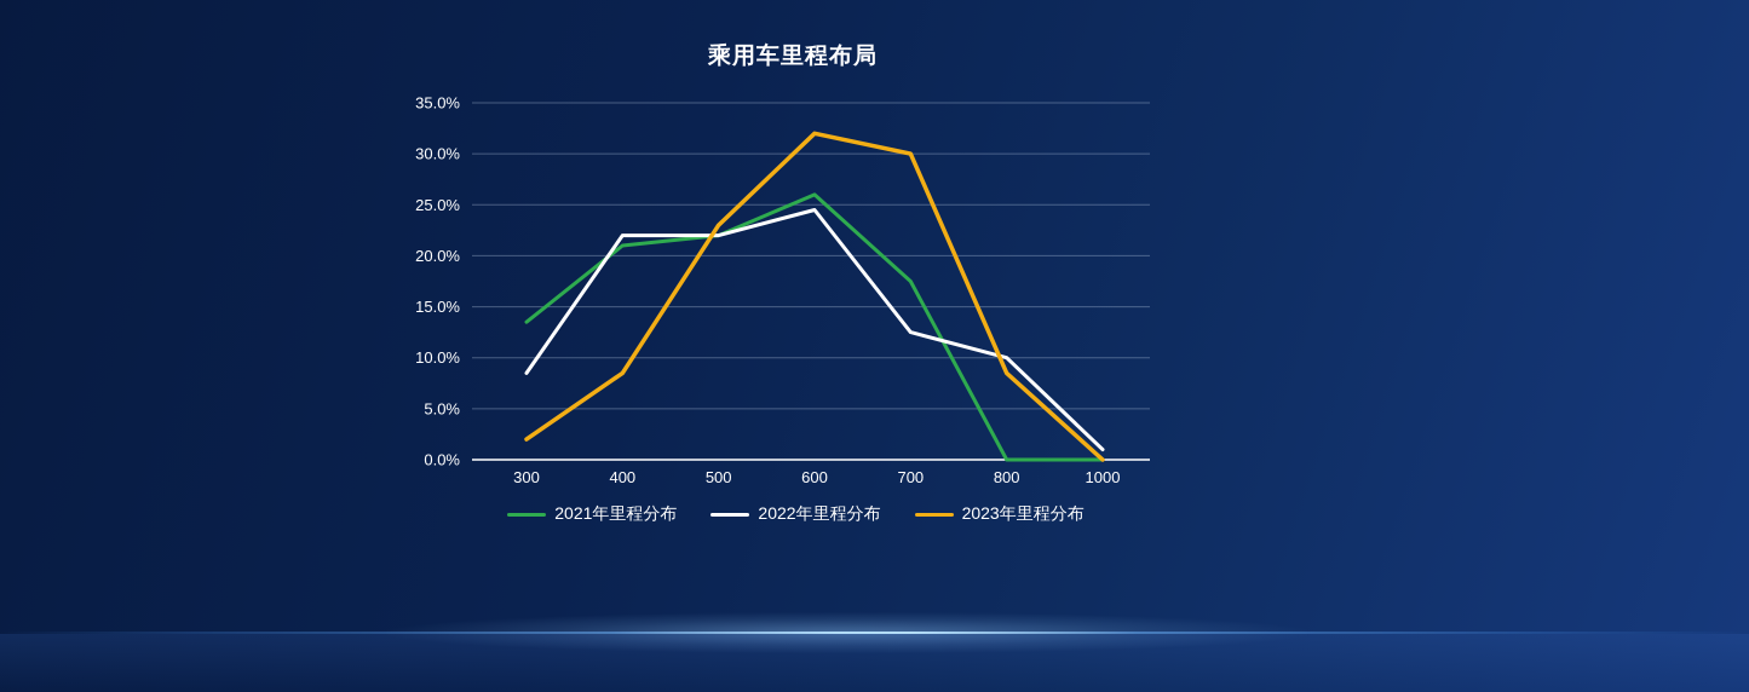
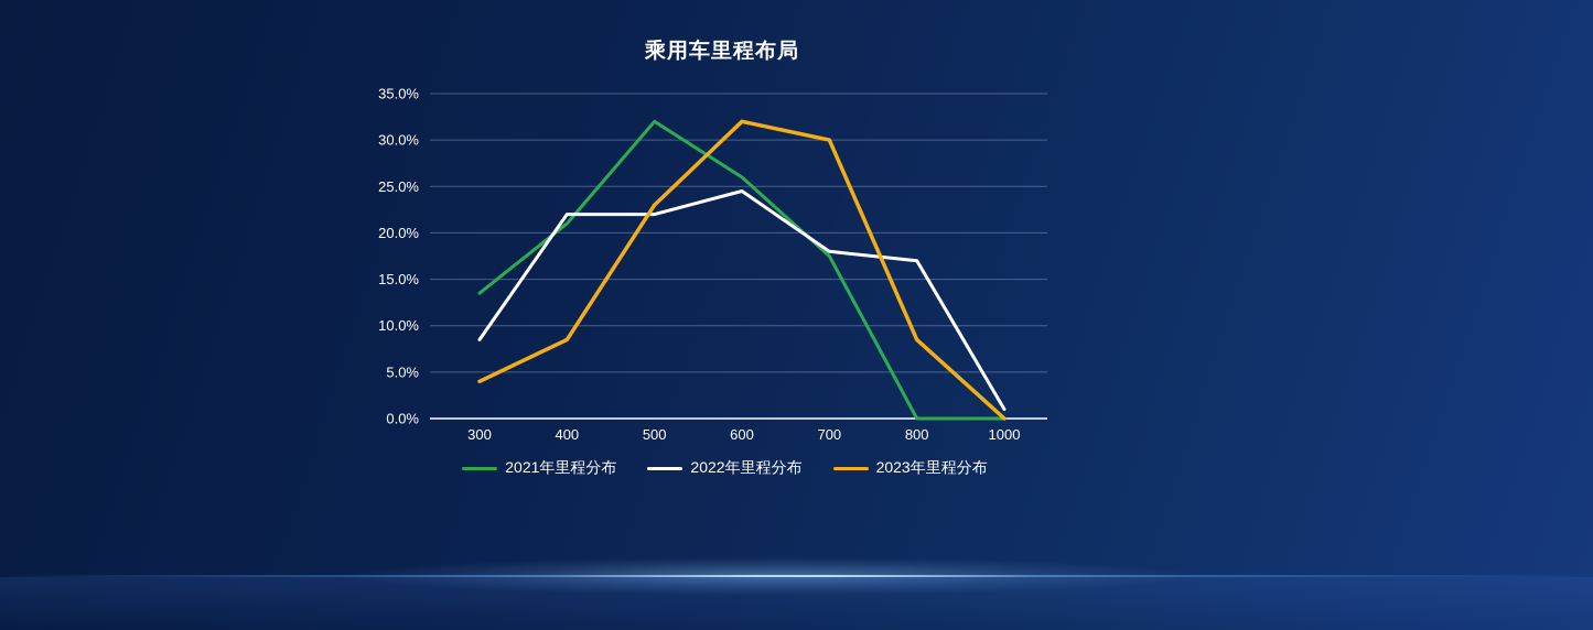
2023年里程分布/300: 2% -> 4%
2021年里程分布/500: 22% -> 32%
2022年里程分布/700: 12% -> 18%
2022年里程分布/800: 10% -> 17%
